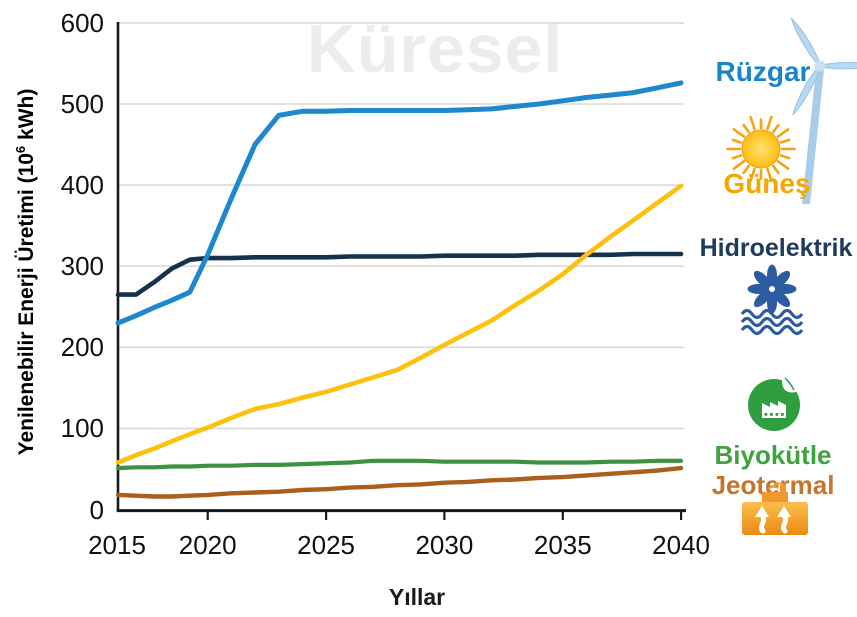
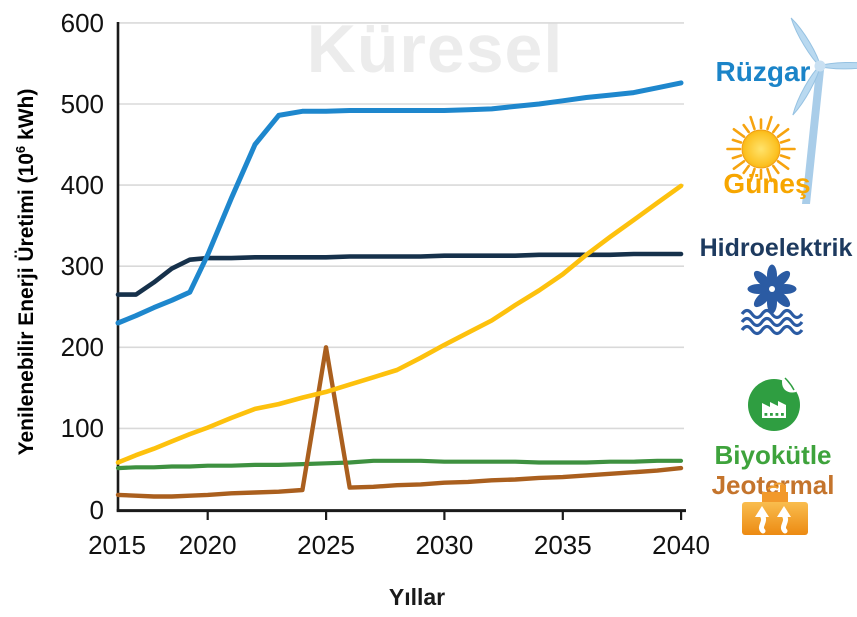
Jeotermal/2025: 20 -> 200
